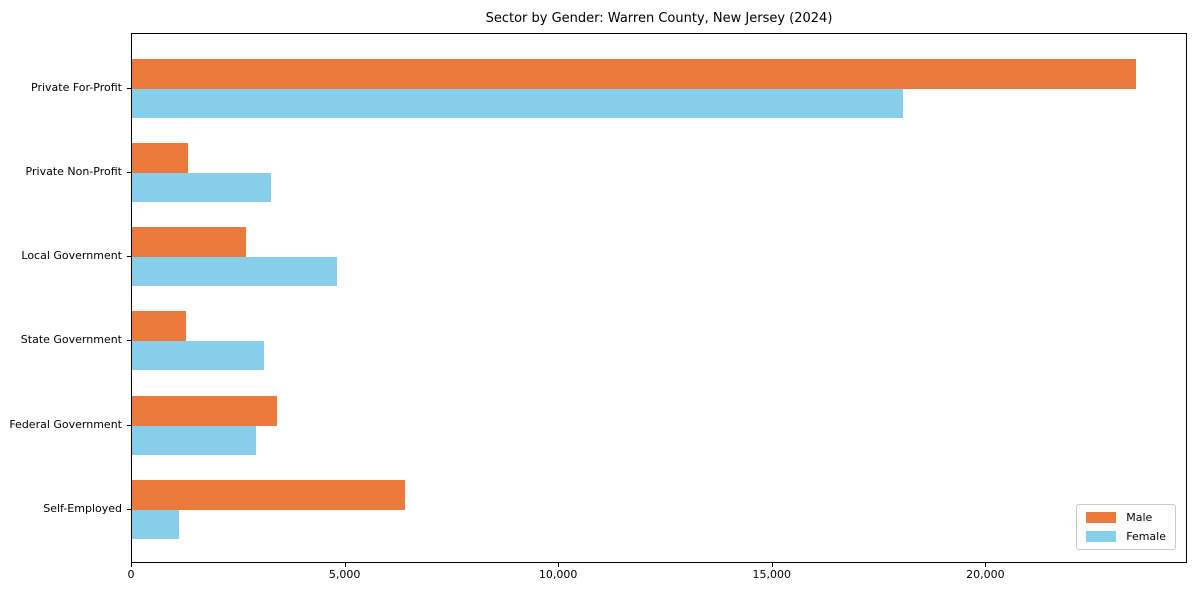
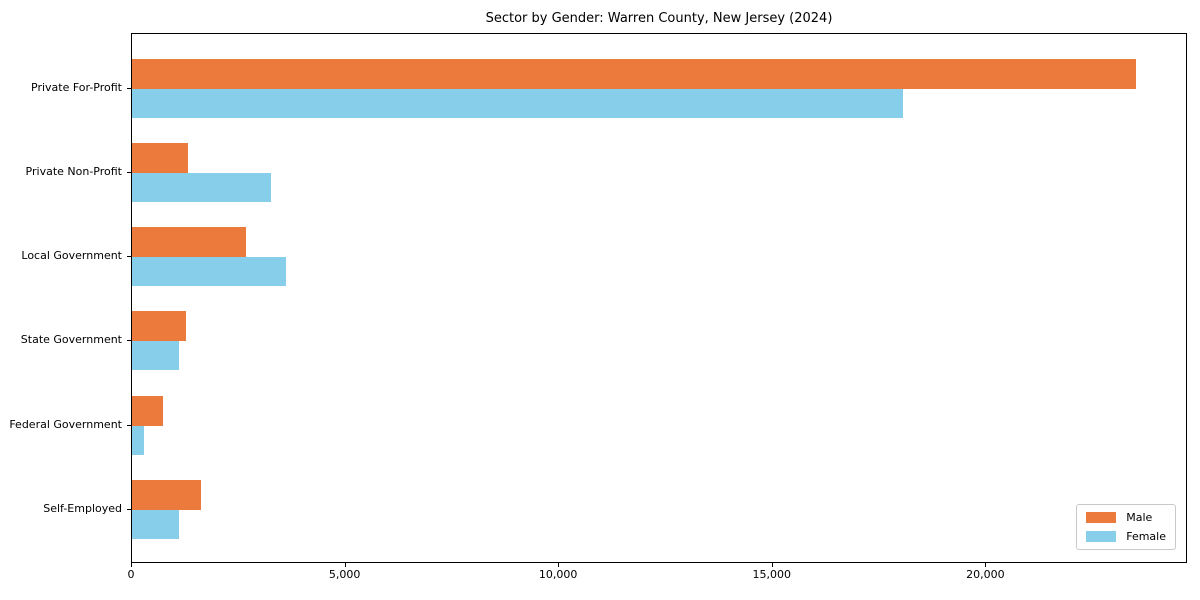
Female/Local Government: 4800 -> 3600
Female/State Government: 3100 -> 1100
Male/Federal Government: 3400 -> 700
Female/Federal Government: 2900 -> 300
Male/Self-Employed: 6400 -> 1600
